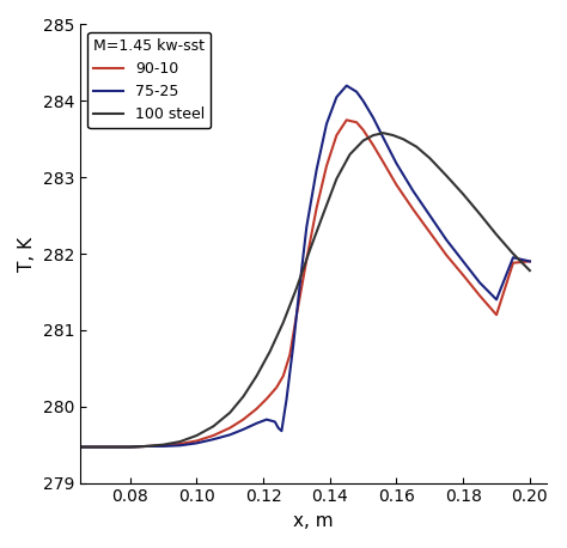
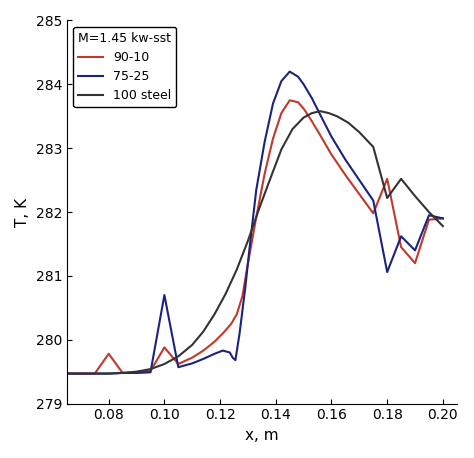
90-10/0.08: 279.47 -> 279.78
90-10/0.10: 279.55 -> 279.88
75-25/0.10: 279.52 -> 280.70
90-10/0.18: 281.72 -> 282.52
75-25/0.18: 281.90 -> 281.06
100 steel/0.18: 282.78 -> 282.22
